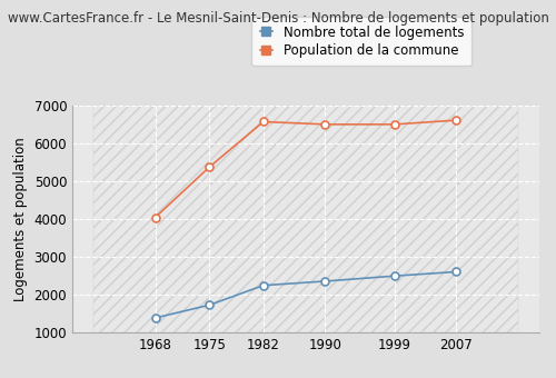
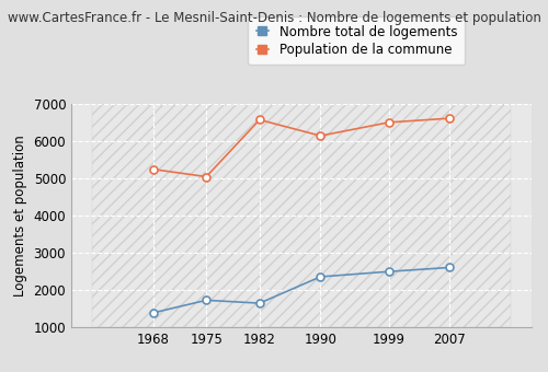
Population de la commune/1968: 4050 -> 5250
Population de la commune/1975: 5380 -> 5050
Nombre total de logements/1982: 2250 -> 1650
Population de la commune/1990: 6510 -> 6150
